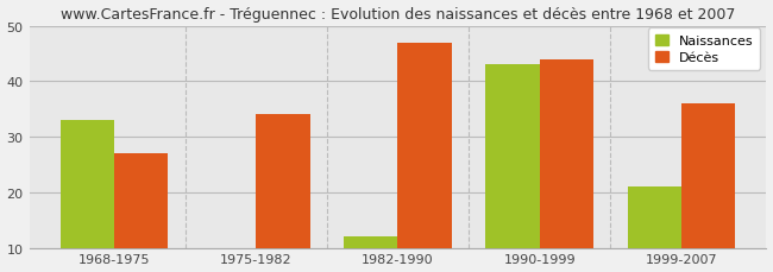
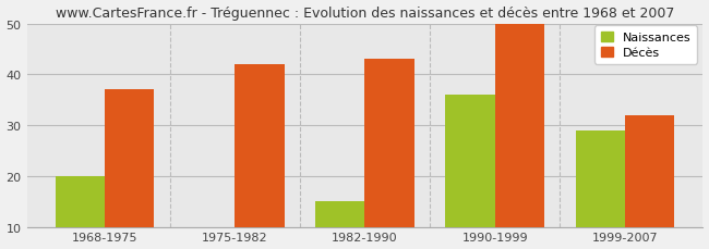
Naissances/1968-1975: 33 -> 20
Décès/1968-1975: 27 -> 37
Décès/1975-1982: 34 -> 42
Naissances/1982-1990: 12 -> 15
Décès/1982-1990: 47 -> 43
Naissances/1990-1999: 43 -> 36
Décès/1990-1999: 44 -> 50
Naissances/1999-2007: 21 -> 29
Décès/1999-2007: 36 -> 32
